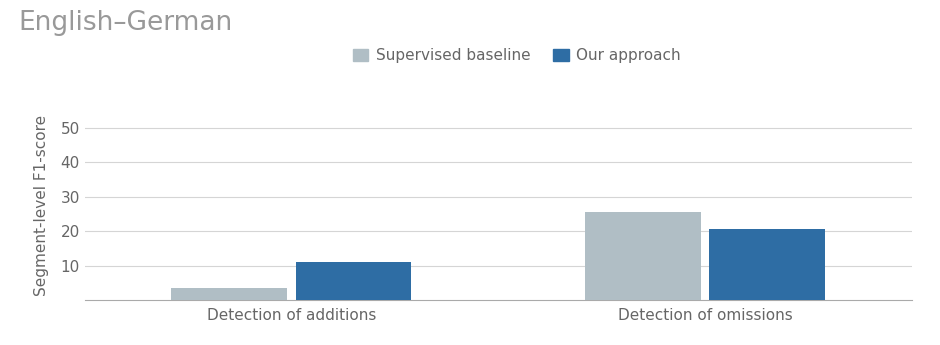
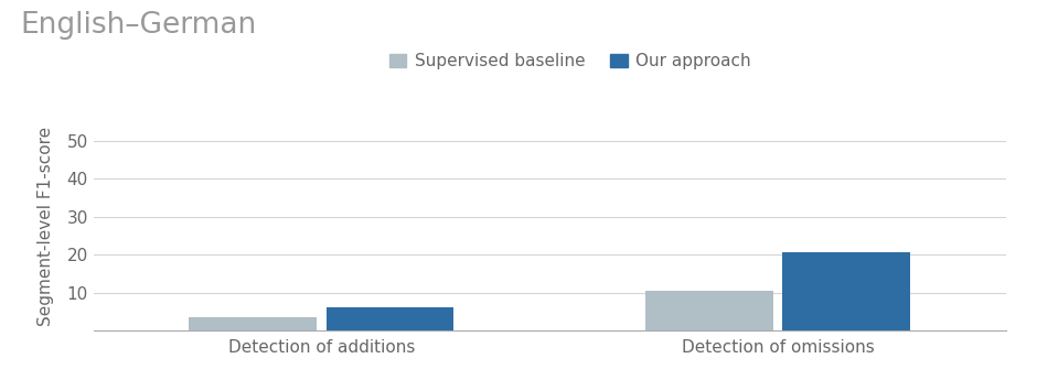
Our approach/Detection of additions: 11.0 -> 6.2
Supervised baseline/Detection of omissions: 25.5 -> 10.5
